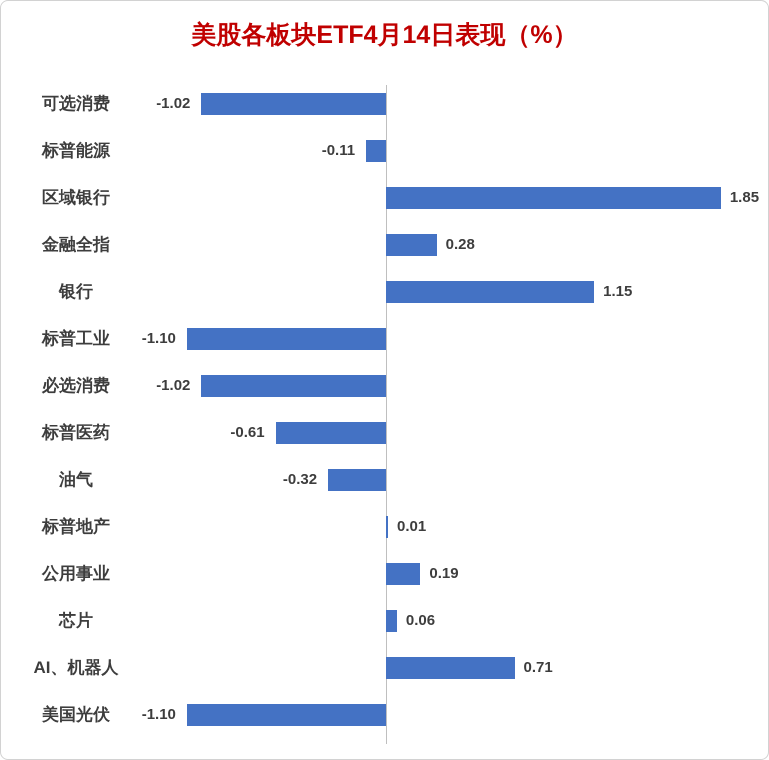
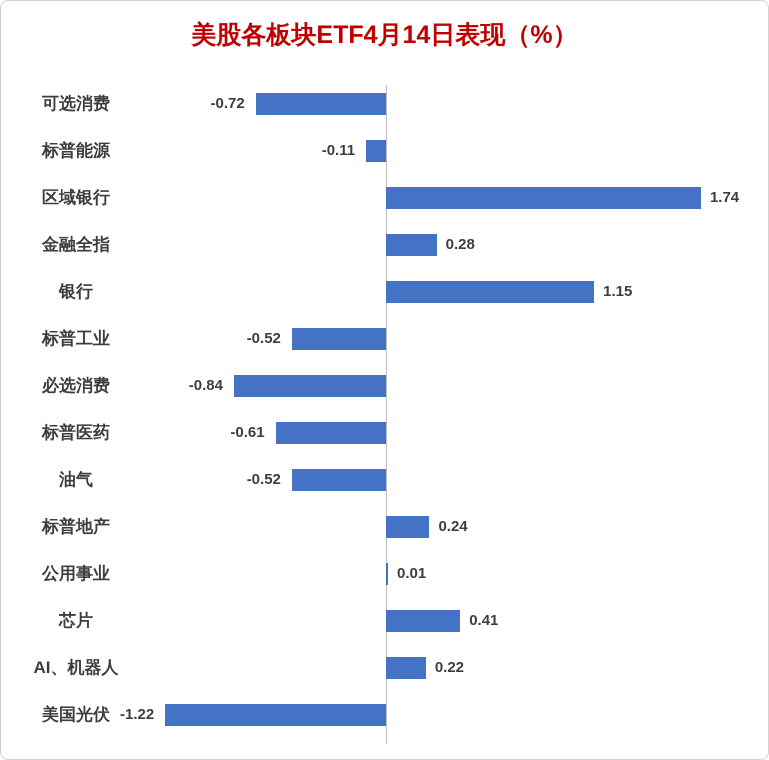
可选消费: -1.02 -> -0.72
区域银行: 1.85 -> 1.74
标普工业: -1.10 -> -0.52
必选消费: -1.02 -> -0.84
油气: -0.32 -> -0.52
标普地产: 0.01 -> 0.24
公用事业: 0.19 -> 0.01
芯片: 0.06 -> 0.41
AI、机器人: 0.71 -> 0.22
美国光伏: -1.10 -> -1.22
